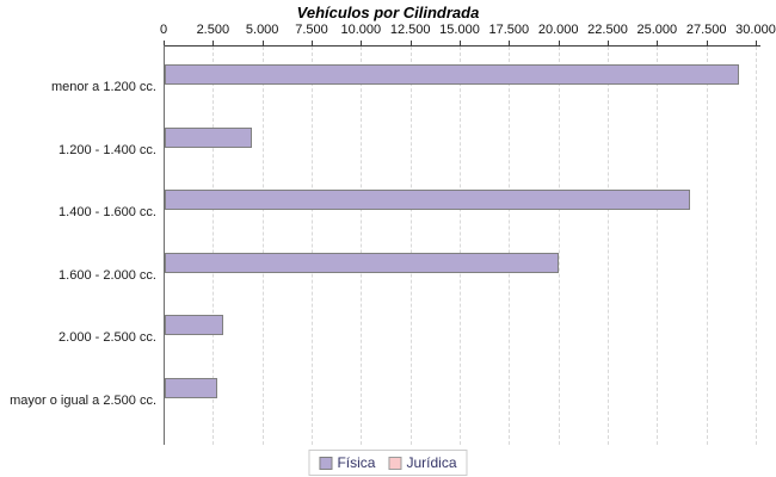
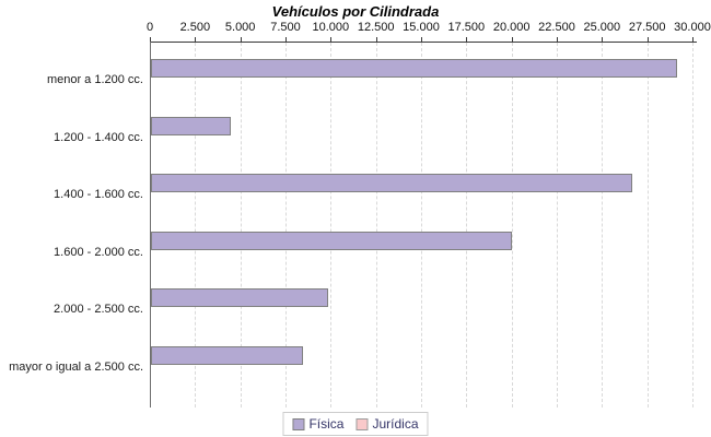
Física/2.000 - 2.500 cc.: 3000 -> 9800
Física/mayor o igual a 2.500 cc.: 2600 -> 8400
